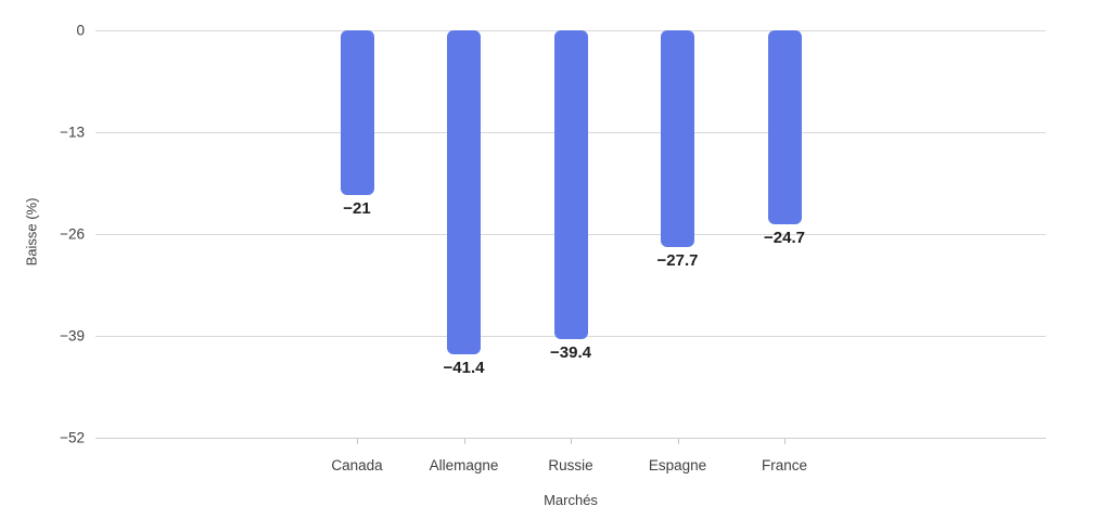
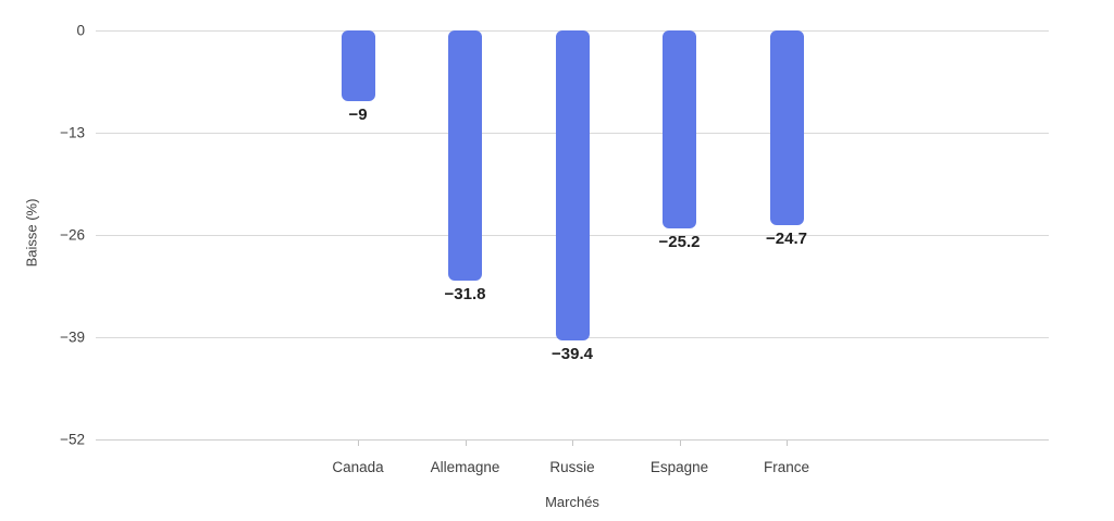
Canada: −21 -> −9
Allemagne: −41.4 -> −31.8
Espagne: −27.7 -> −25.2
